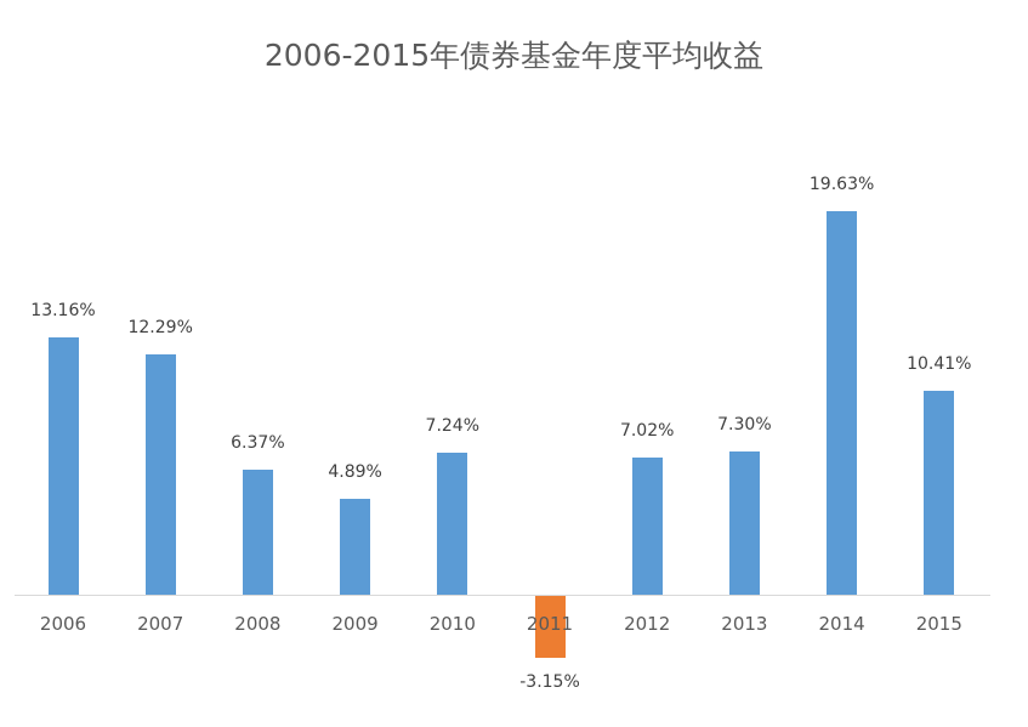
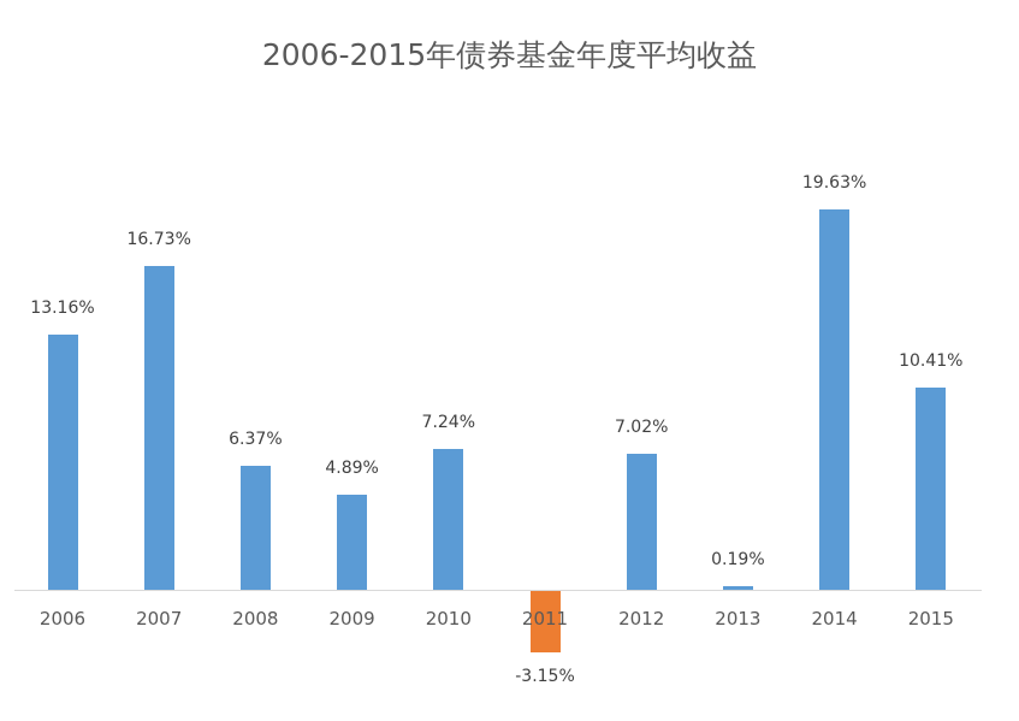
2007: 12.29% -> 16.73%
2013: 7.30% -> 0.19%
